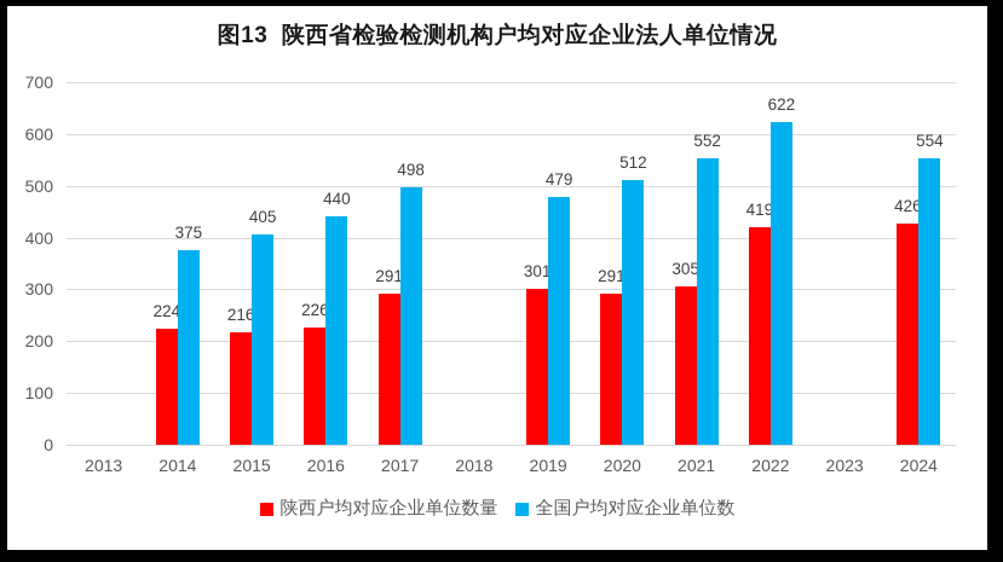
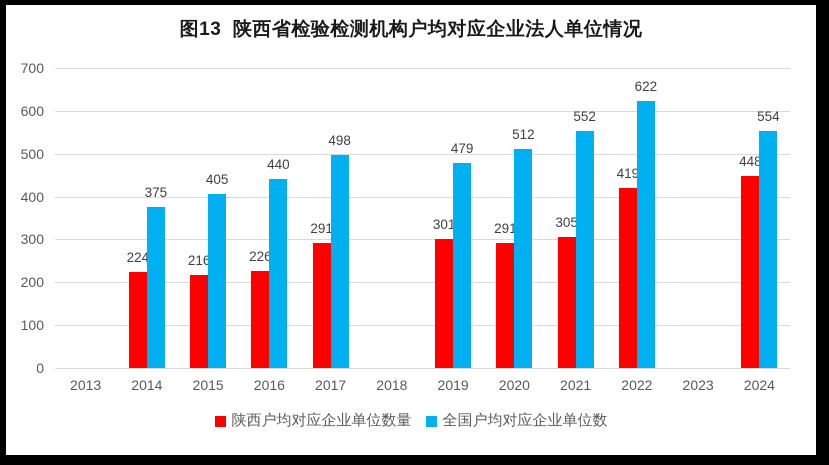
陕西户均对应企业单位数量/2024: 426 -> 448
